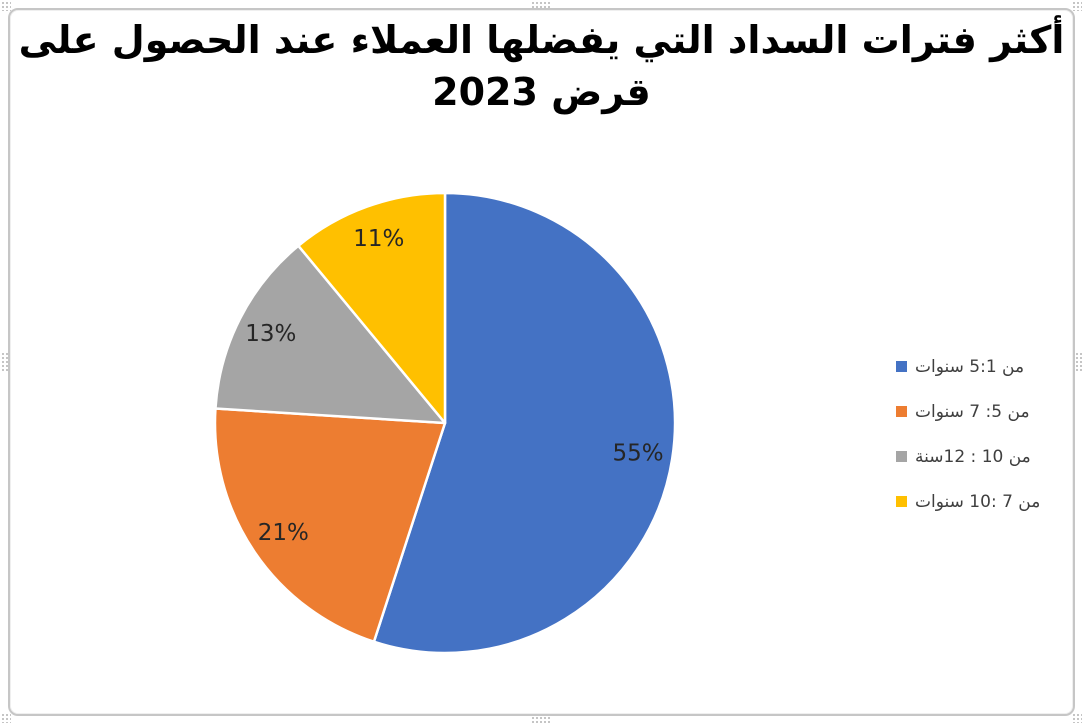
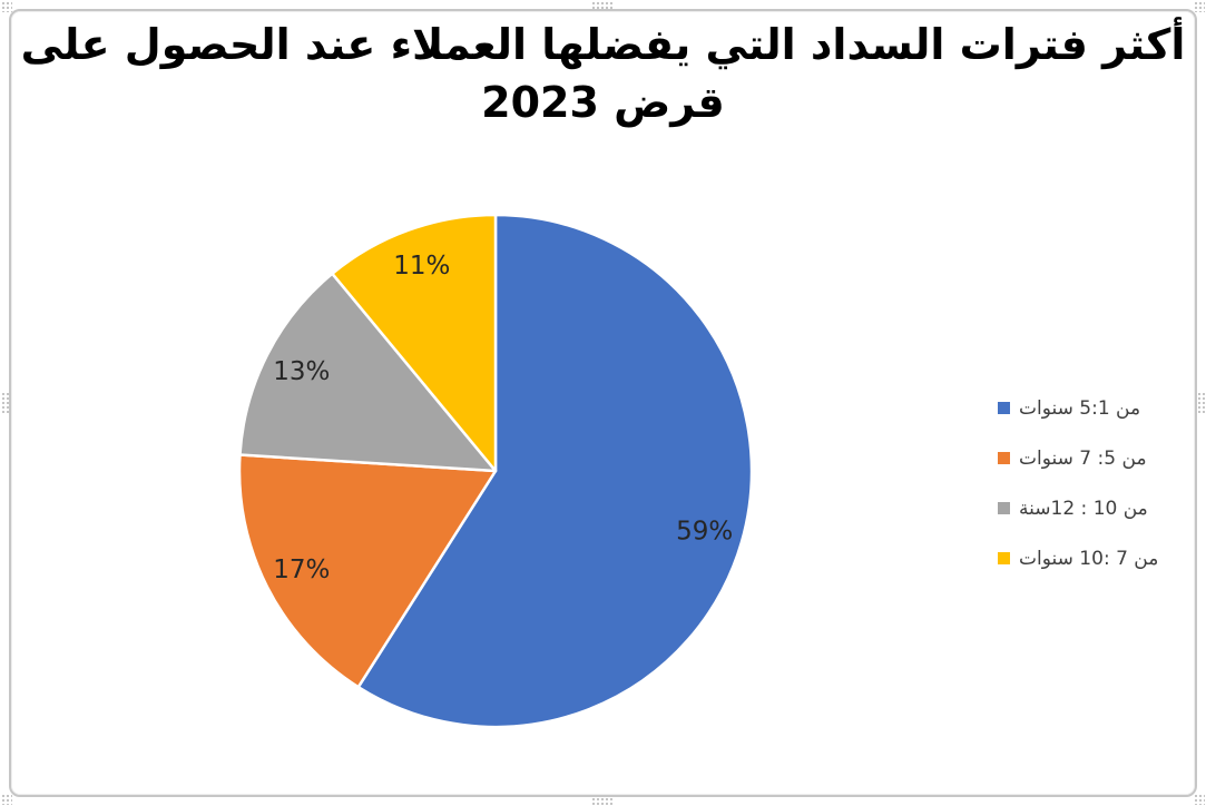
من 5:1 سنوات: 55% -> 59%
من 5: 7 سنوات: 21% -> 17%
